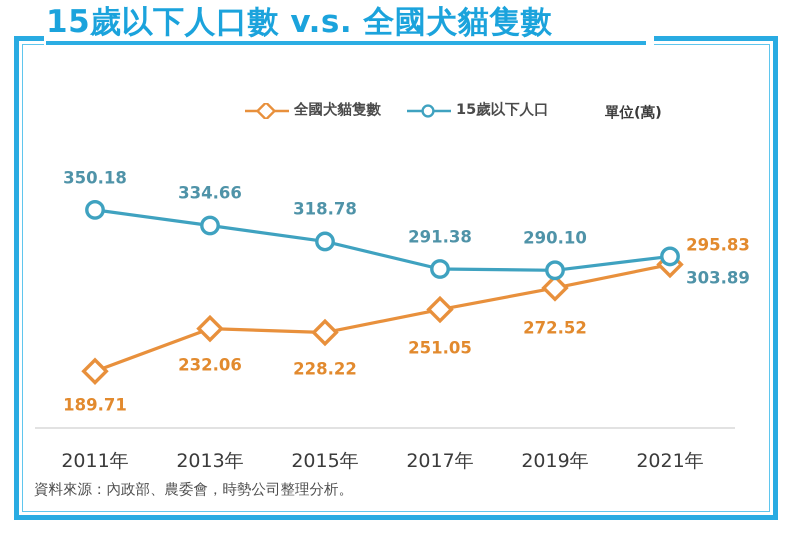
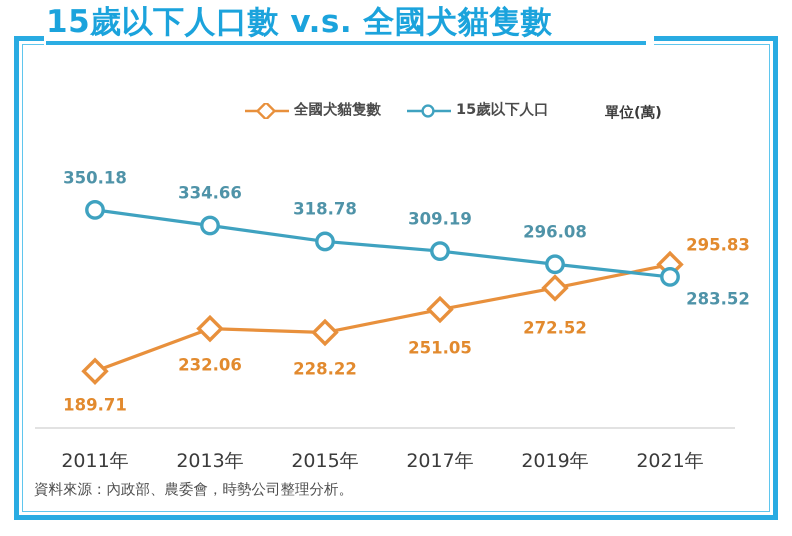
15歲以下人口/2017年: 291.38 -> 309.19
15歲以下人口/2019年: 290.10 -> 296.08
15歲以下人口/2021年: 303.89 -> 283.52
